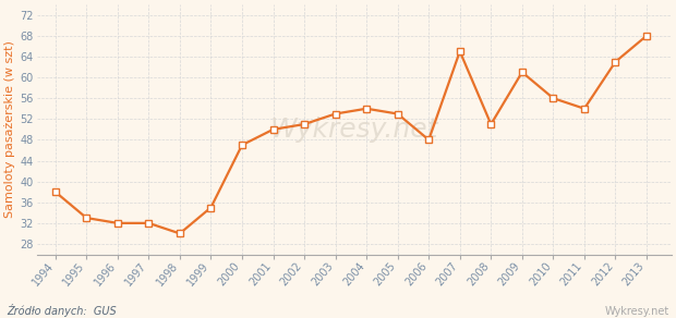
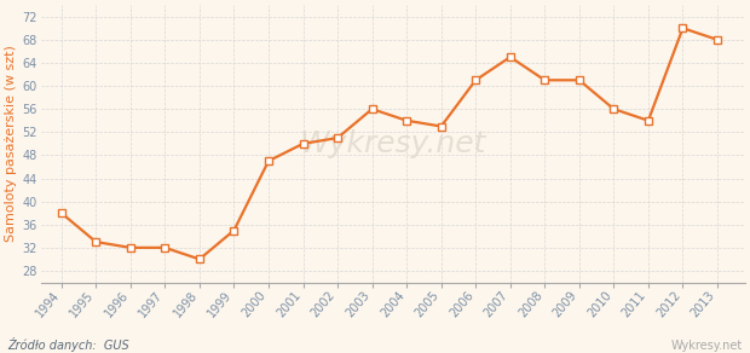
2003: 53 -> 56
2006: 48 -> 61
2008: 51 -> 61
2012: 63 -> 70
